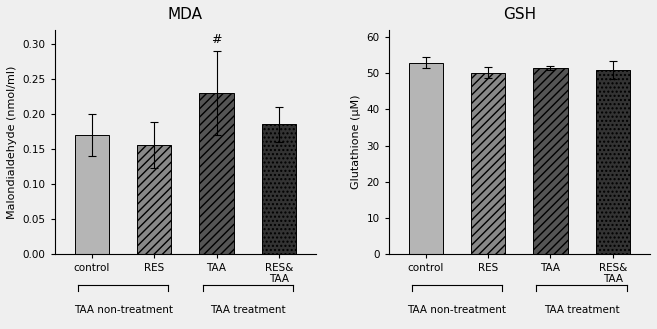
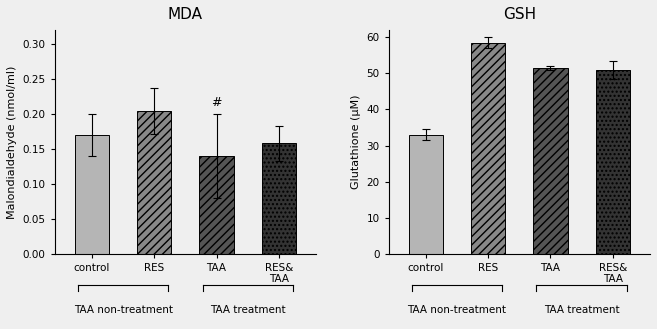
MDA/RES: 0.155 -> 0.204
MDA/TAA: 0.230 -> 0.140
MDA/RES& TAA: 0.185 -> 0.158
GSH/control: 53.0 -> 33.0
GSH/RES: 50.2 -> 58.5
